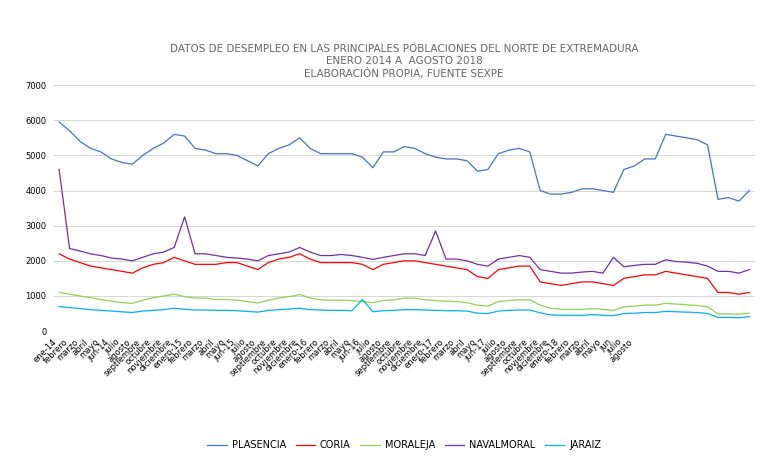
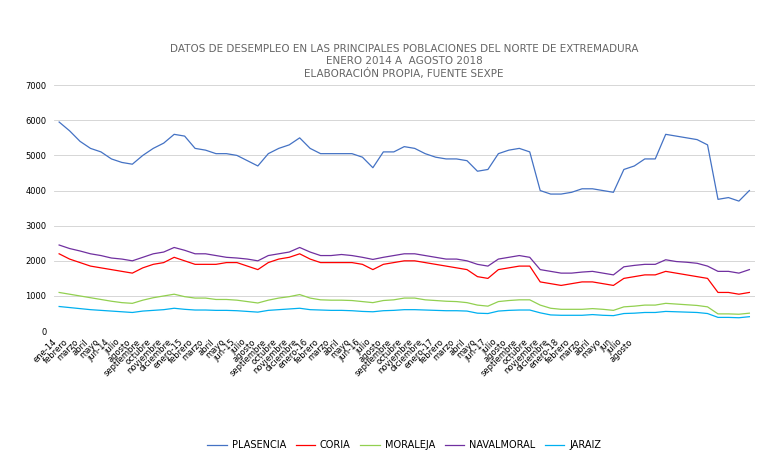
NAVALMORAL/ene-14: 4600 -> 2450
NAVALMORAL/enero-15: 3250 -> 2300
JARAIZ/jun-16: 900 -> 560
NAVALMORAL/enero-17: 2850 -> 2100
NAVALMORAL/jun: 2100 -> 1600
